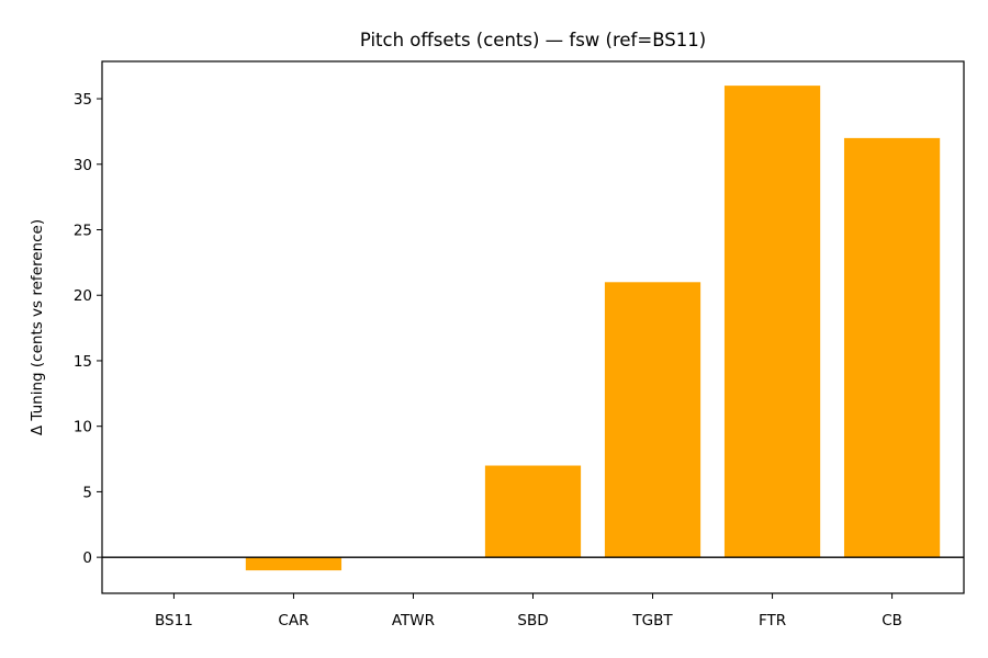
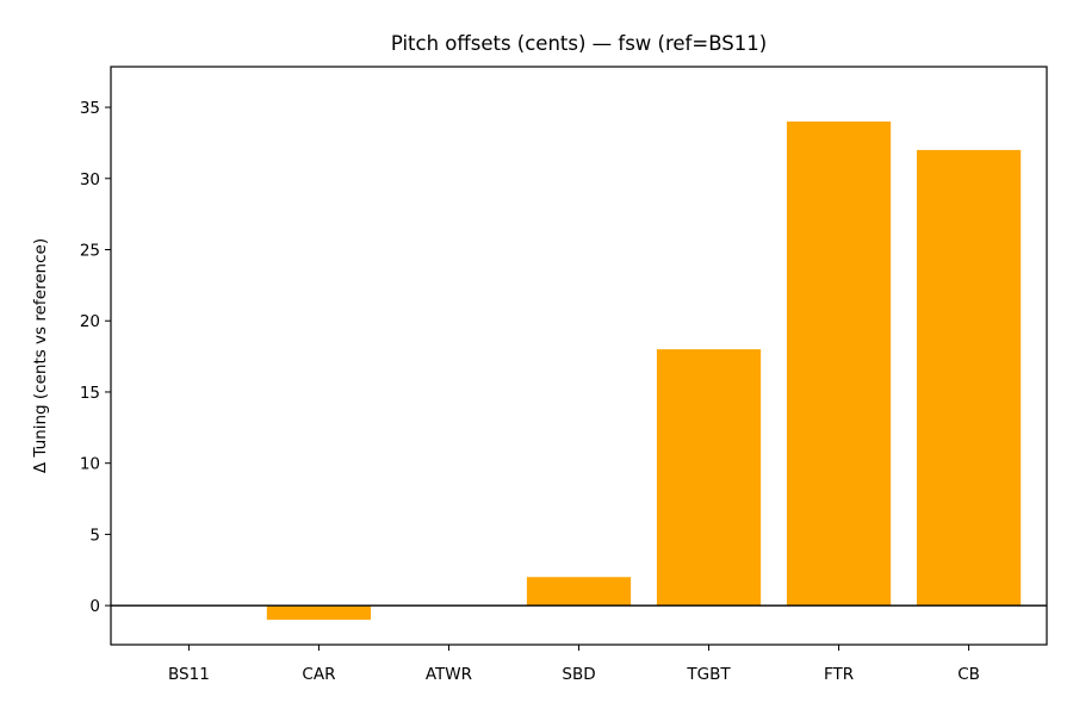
SBD: 7 -> 2
TGBT: 21 -> 18
FTR: 36 -> 34
